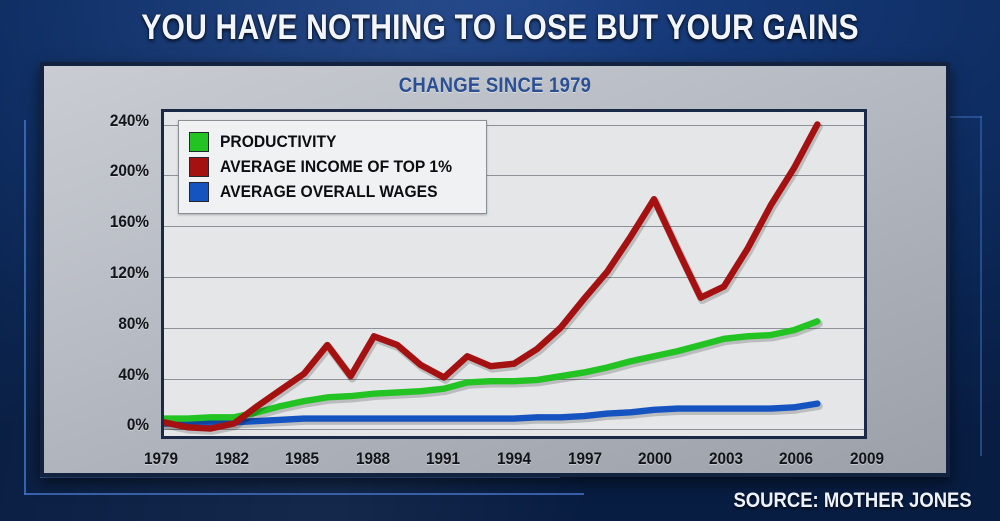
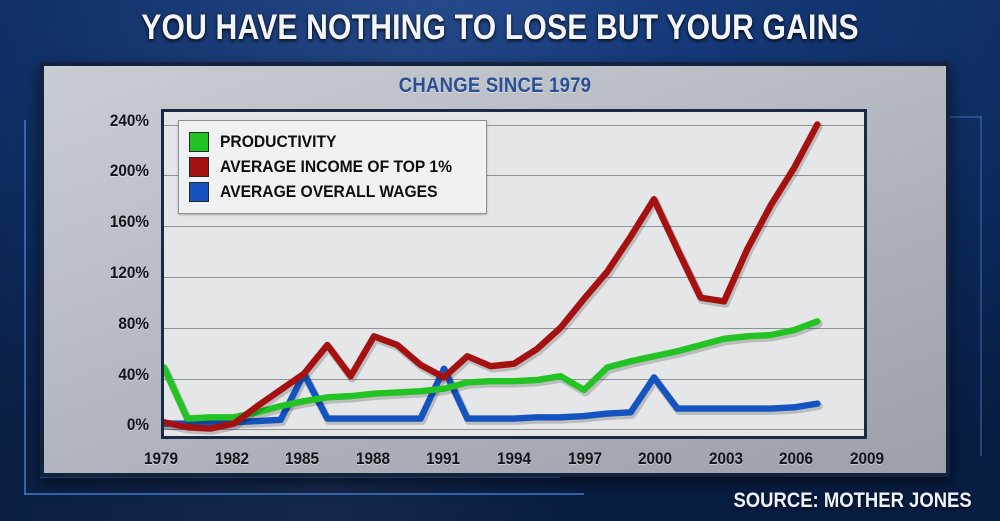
PRODUCTIVITY/1979: 4% -> 45%
AVERAGE OVERALL WAGES/1985: 4% -> 40%
AVERAGE OVERALL WAGES/1991: 4% -> 44%
PRODUCTIVITY/1997: 41% -> 27%
AVERAGE OVERALL WAGES/2000: 11% -> 37%
AVERAGE INCOME OF TOP 1%/2003: 110% -> 98%
